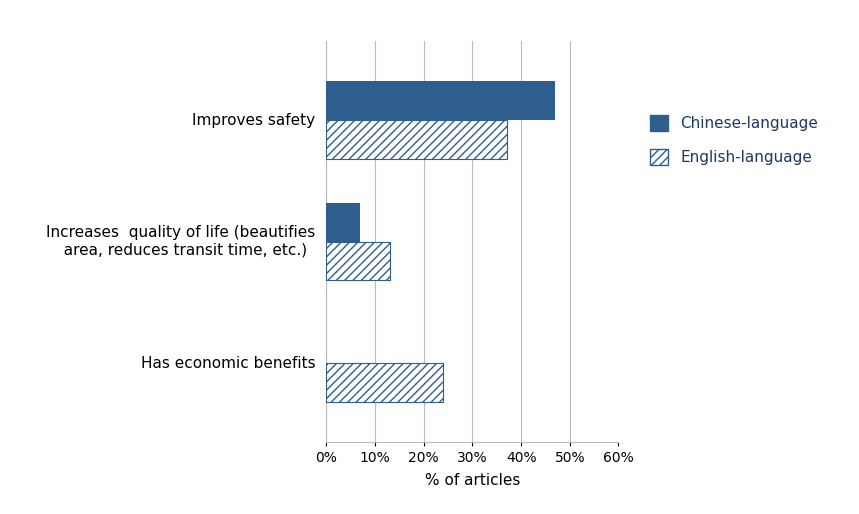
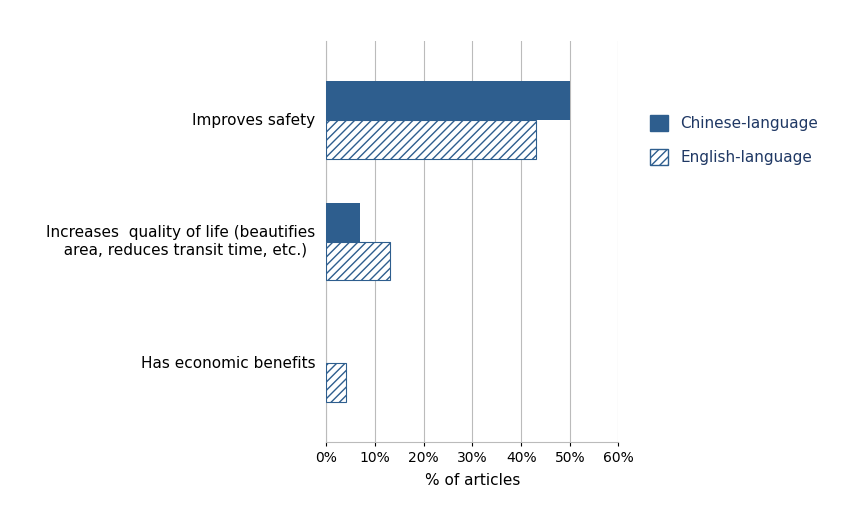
Chinese-language/Improves safety: 47% -> 50%
English-language/Improves safety: 37% -> 43%
English-language/Has economic benefits: 24% -> 4%
